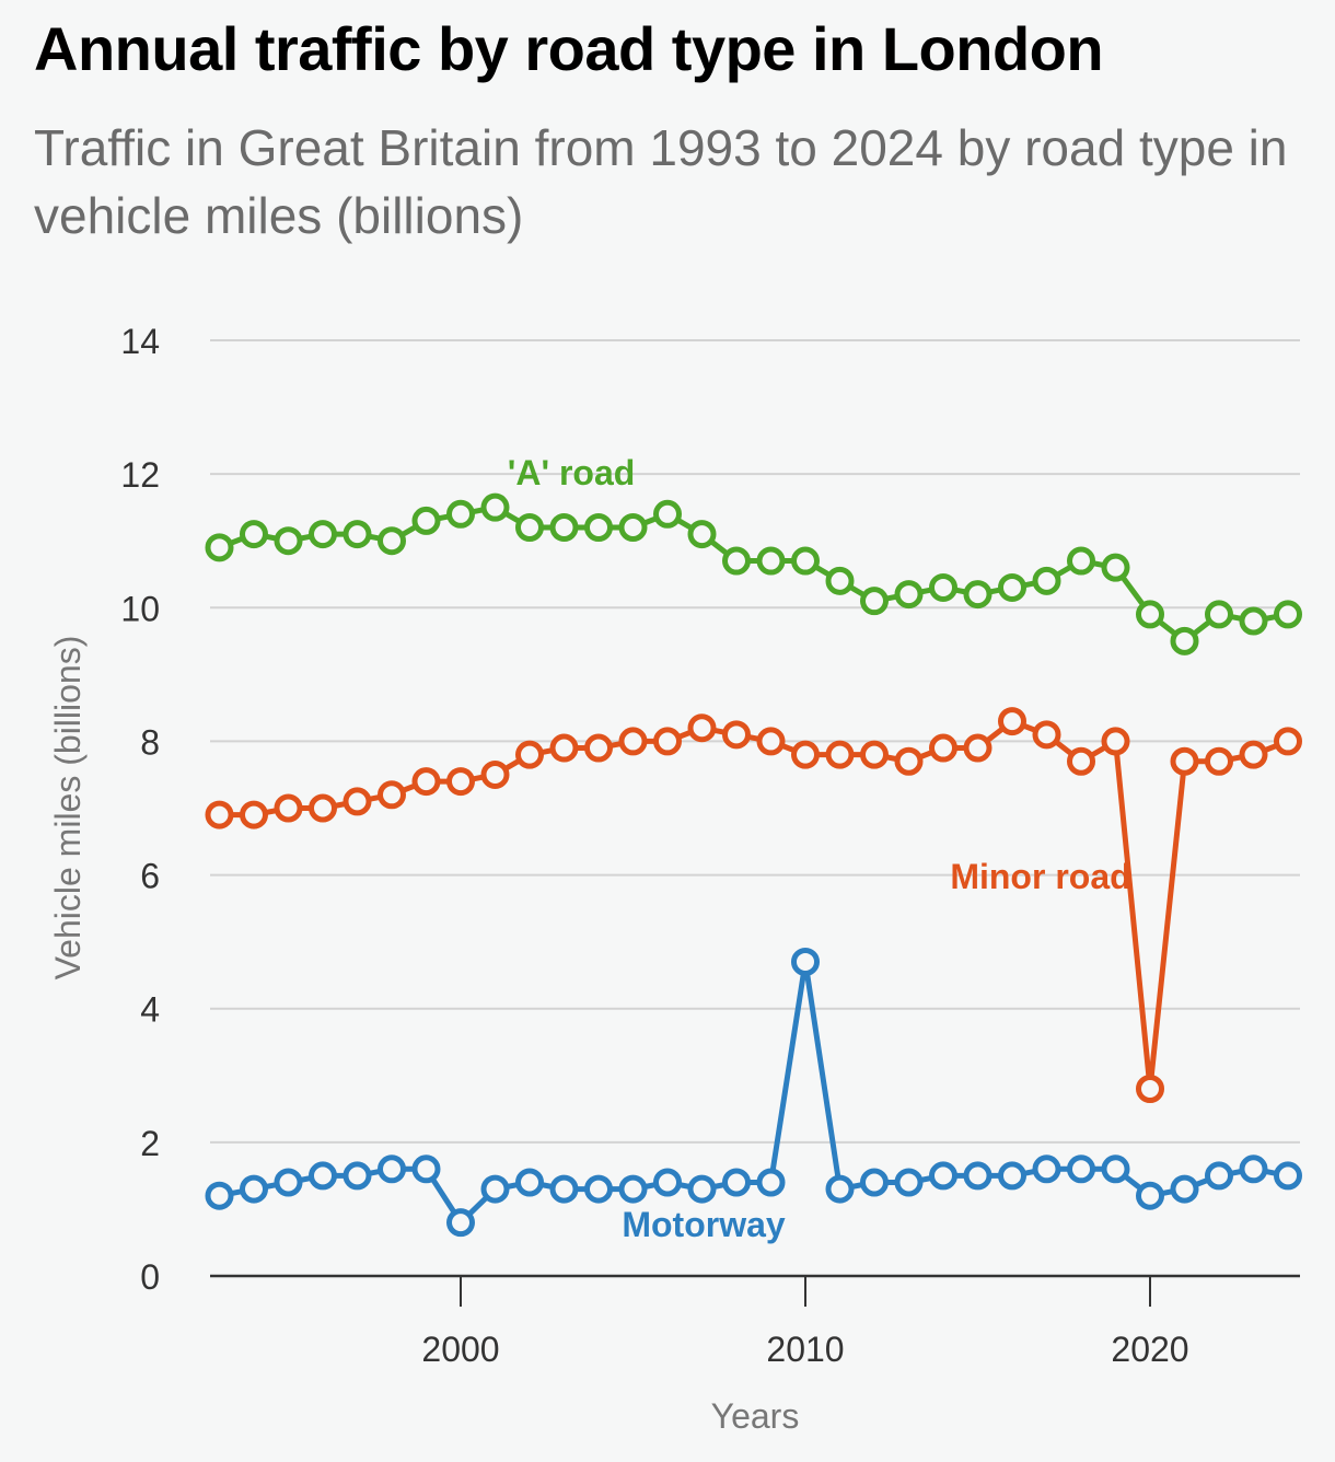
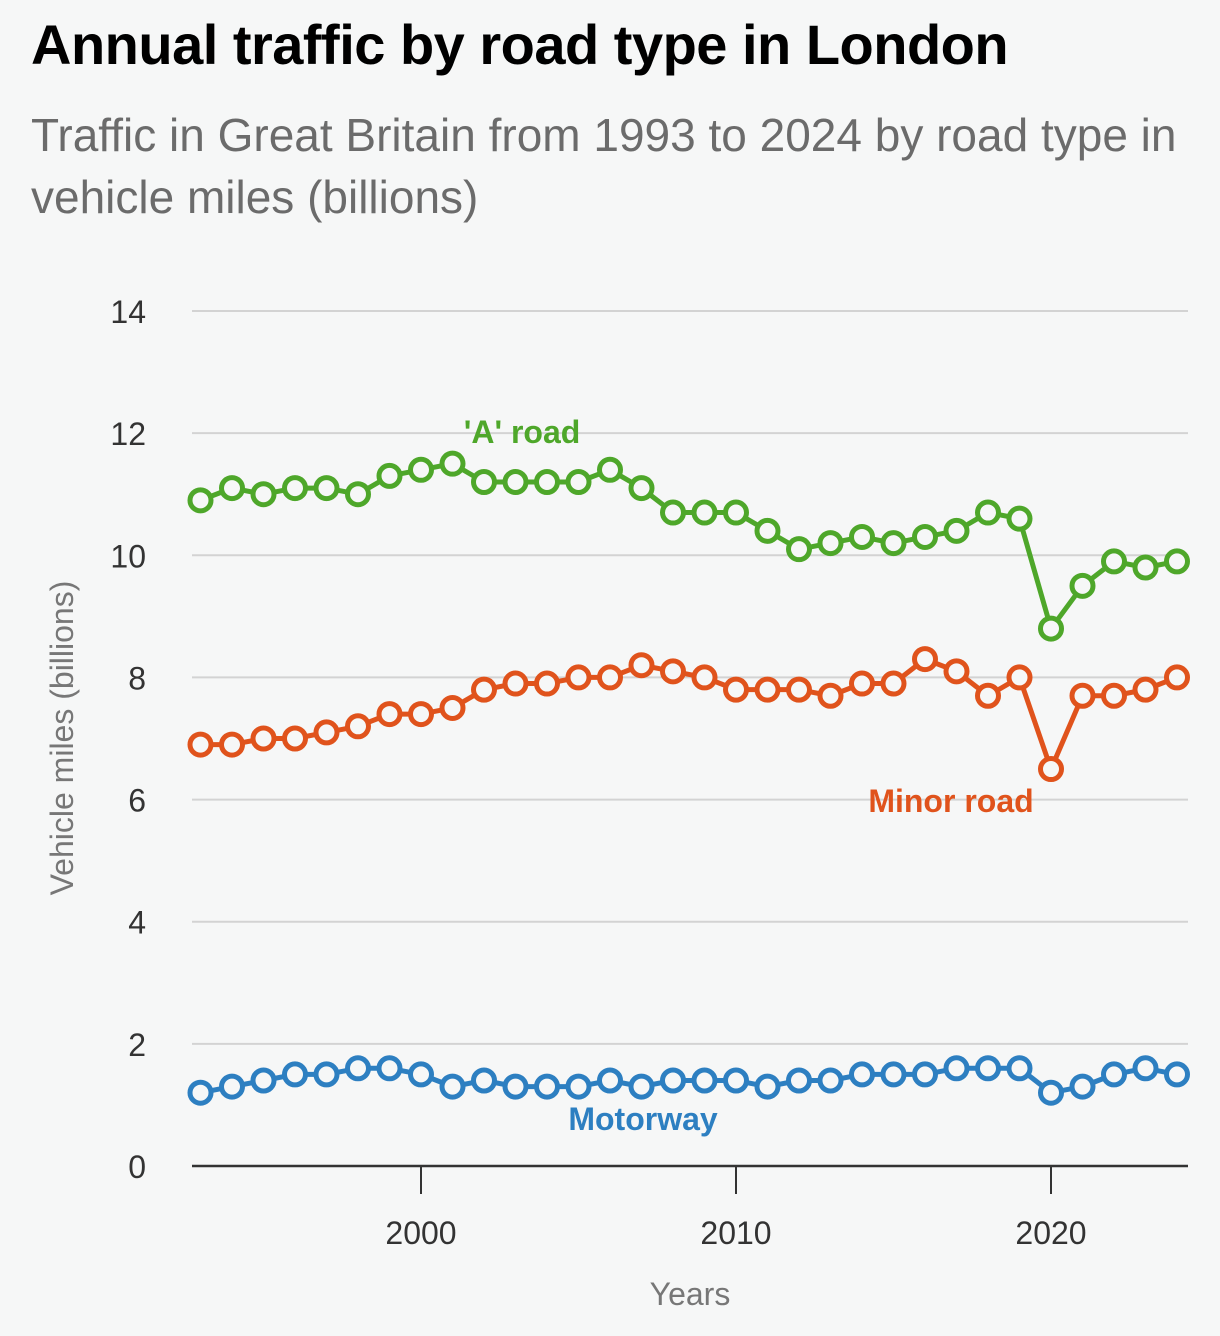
Motorway/2000: 0.8 -> 1.5
Motorway/2010: 4.7 -> 1.4
'A' road/2020: 9.9 -> 8.8
Minor road/2020: 2.8 -> 6.5
